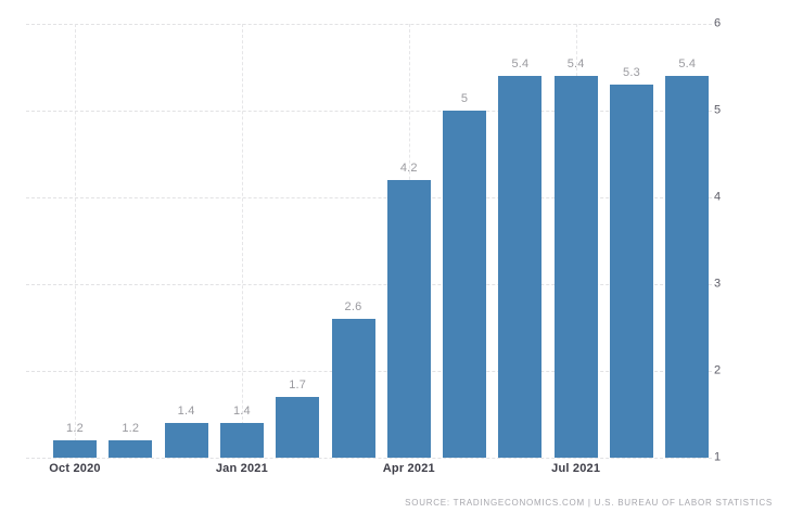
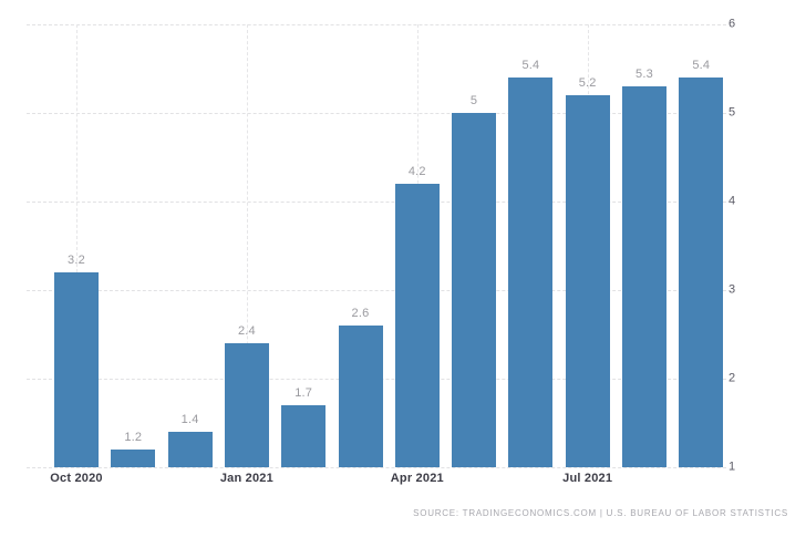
Oct 2020: 1.2 -> 3.2
Jan 2021: 1.4 -> 2.4
Jul 2021: 5.4 -> 5.2
